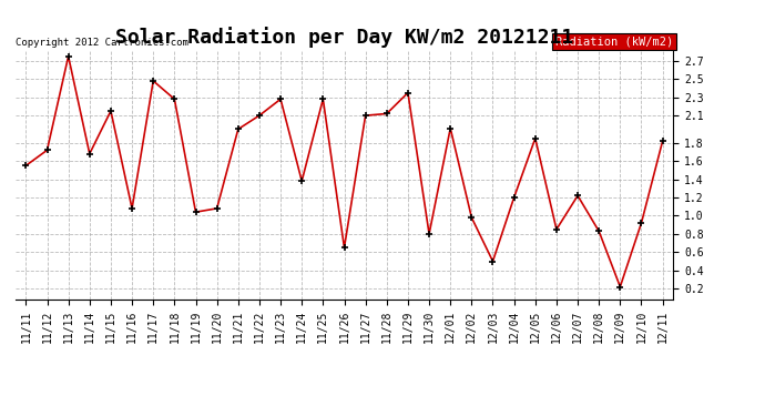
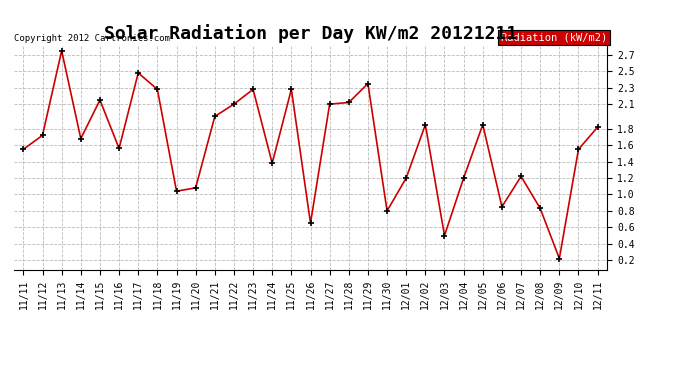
11/16: 1.08 -> 1.56
12/01: 1.96 -> 1.20
12/02: 0.98 -> 1.85
12/10: 0.92 -> 1.55
